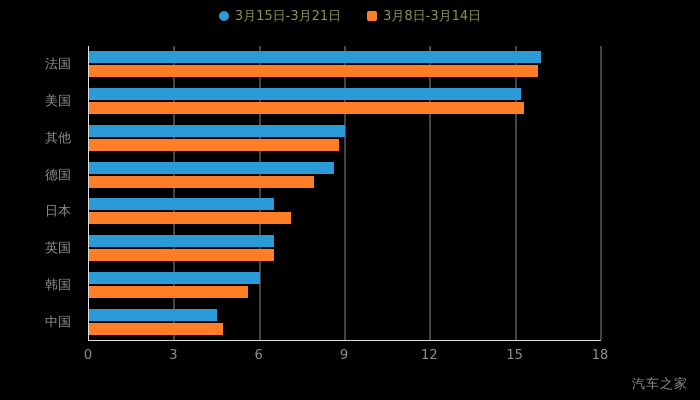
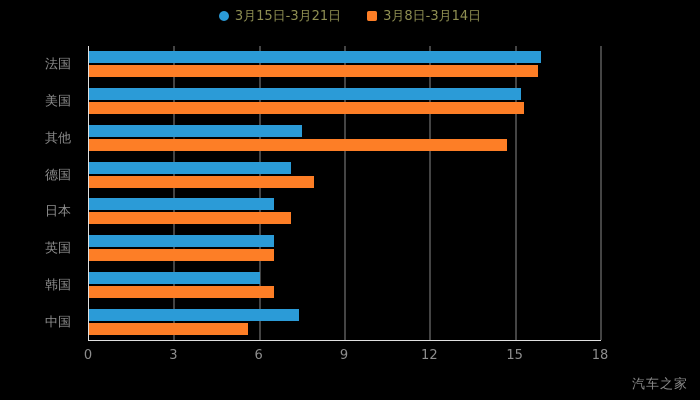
3月15日-3月21日/其他: 9.0 -> 7.5
3月8日-3月14日/其他: 8.8 -> 14.7
3月15日-3月21日/德国: 8.6 -> 7.1
3月8日-3月14日/韩国: 5.6 -> 6.5
3月15日-3月21日/中国: 4.5 -> 7.4
3月8日-3月14日/中国: 4.7 -> 5.6
